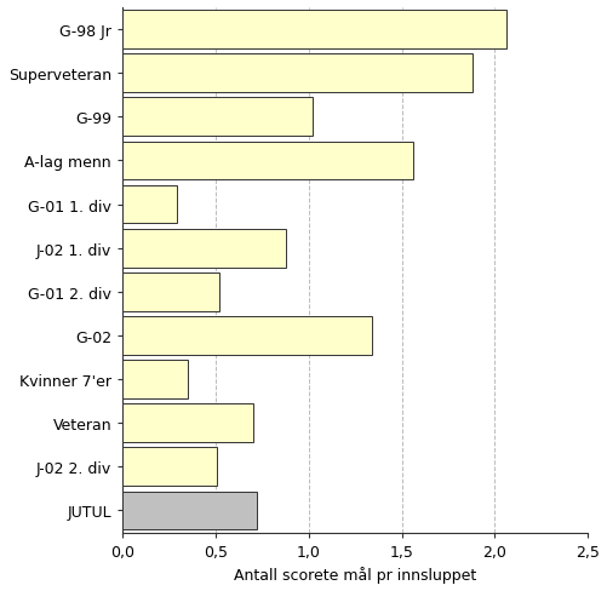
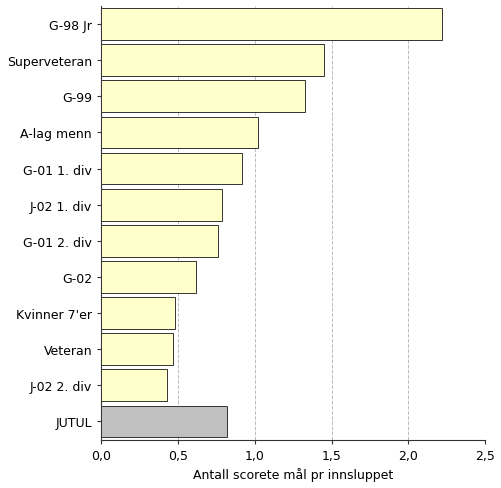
G-98 Jr: 2,06 -> 2,22
Superveteran: 1,88 -> 1,45
G-99: 1,02 -> 1,33
A-lag menn: 1,56 -> 1,02
G-01 1. div: 0,29 -> 0,92
J-02 1. div: 0,88 -> 0,79
G-01 2. div: 0,52 -> 0,76
G-02: 1,34 -> 0,62
Kvinner 7'er: 0,35 -> 0,48
Veteran: 0,70 -> 0,47
J-02 2. div: 0,51 -> 0,43
JUTUL: 0,72 -> 0,82
